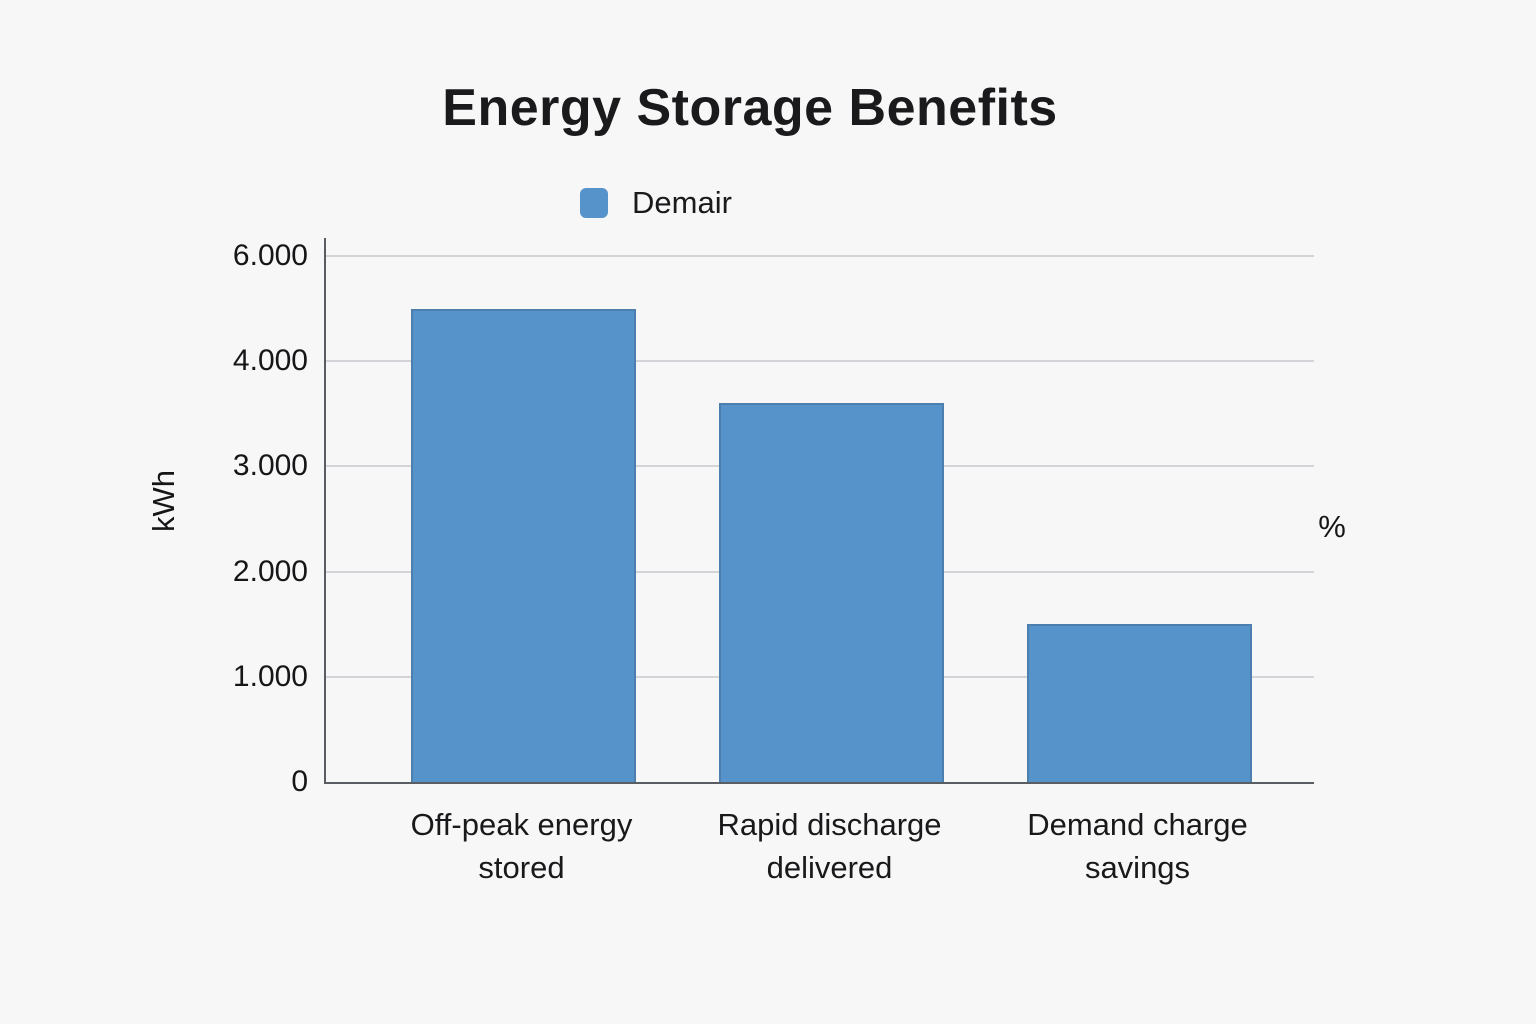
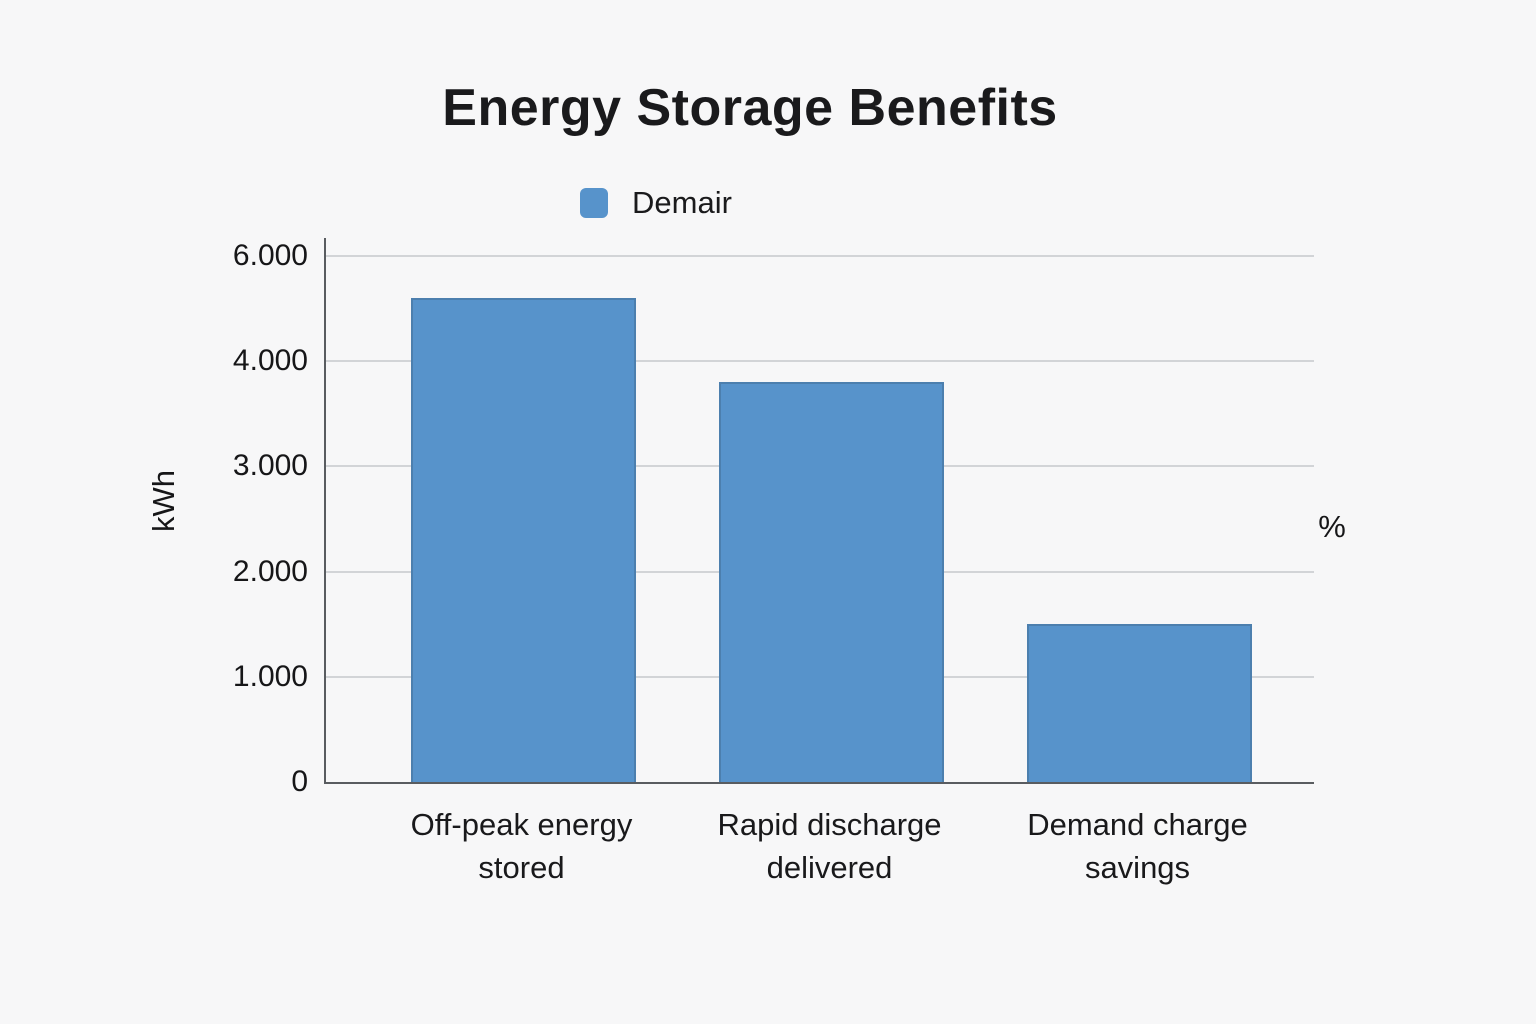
Off-peak energy stored: 5000 -> 5200
Rapid discharge delivered: 3600 -> 3800
